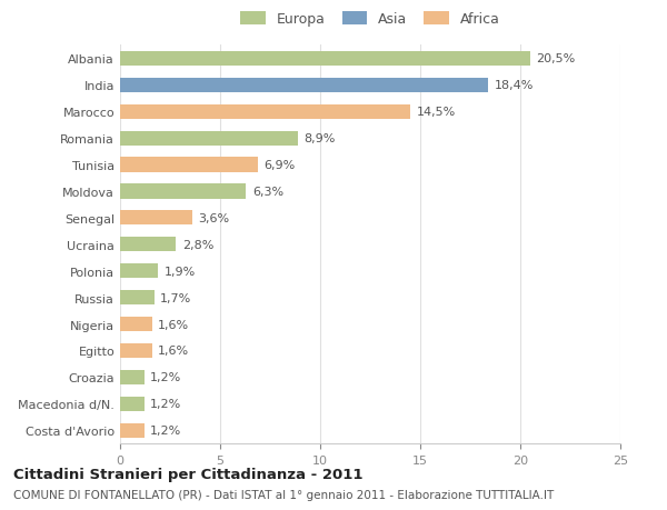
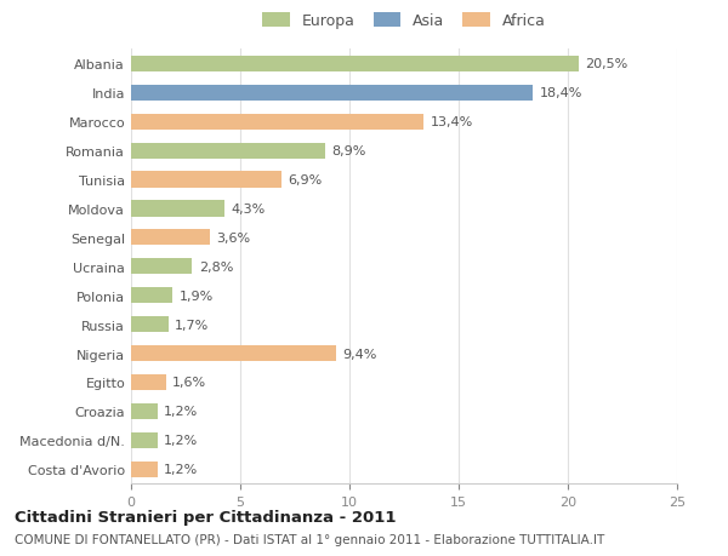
Marocco: 14,5% -> 13,4%
Moldova: 6,3% -> 4,3%
Nigeria: 1,6% -> 9,4%
